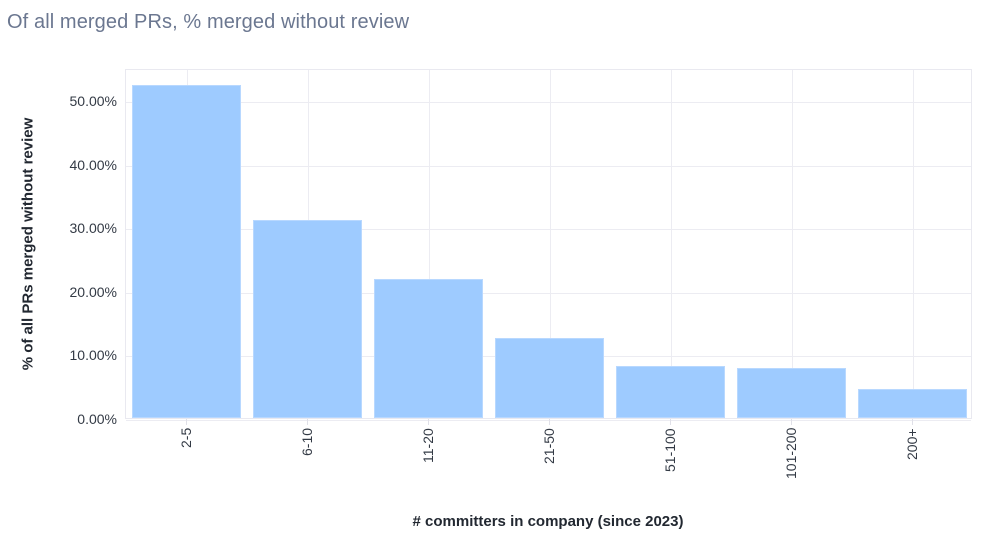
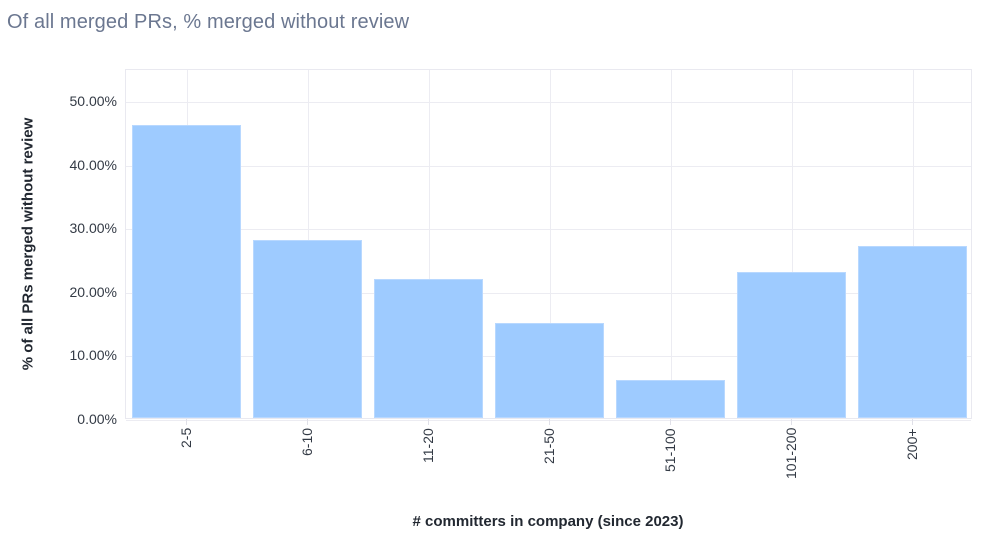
2-5: 52% -> 46%
6-10: 31% -> 28%
21-50: 13% -> 15%
51-100: 8% -> 6%
101-200: 8% -> 23%
200+: 5% -> 27%
